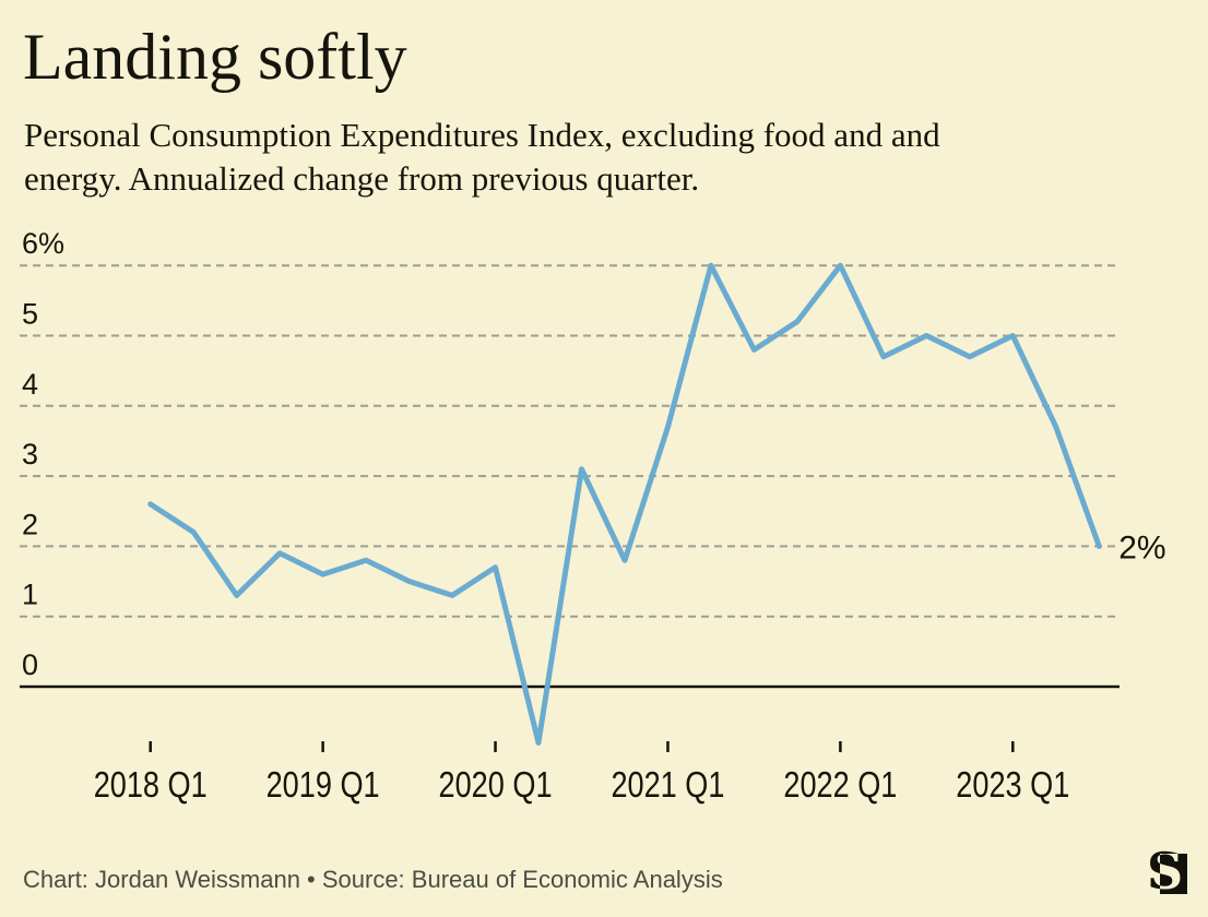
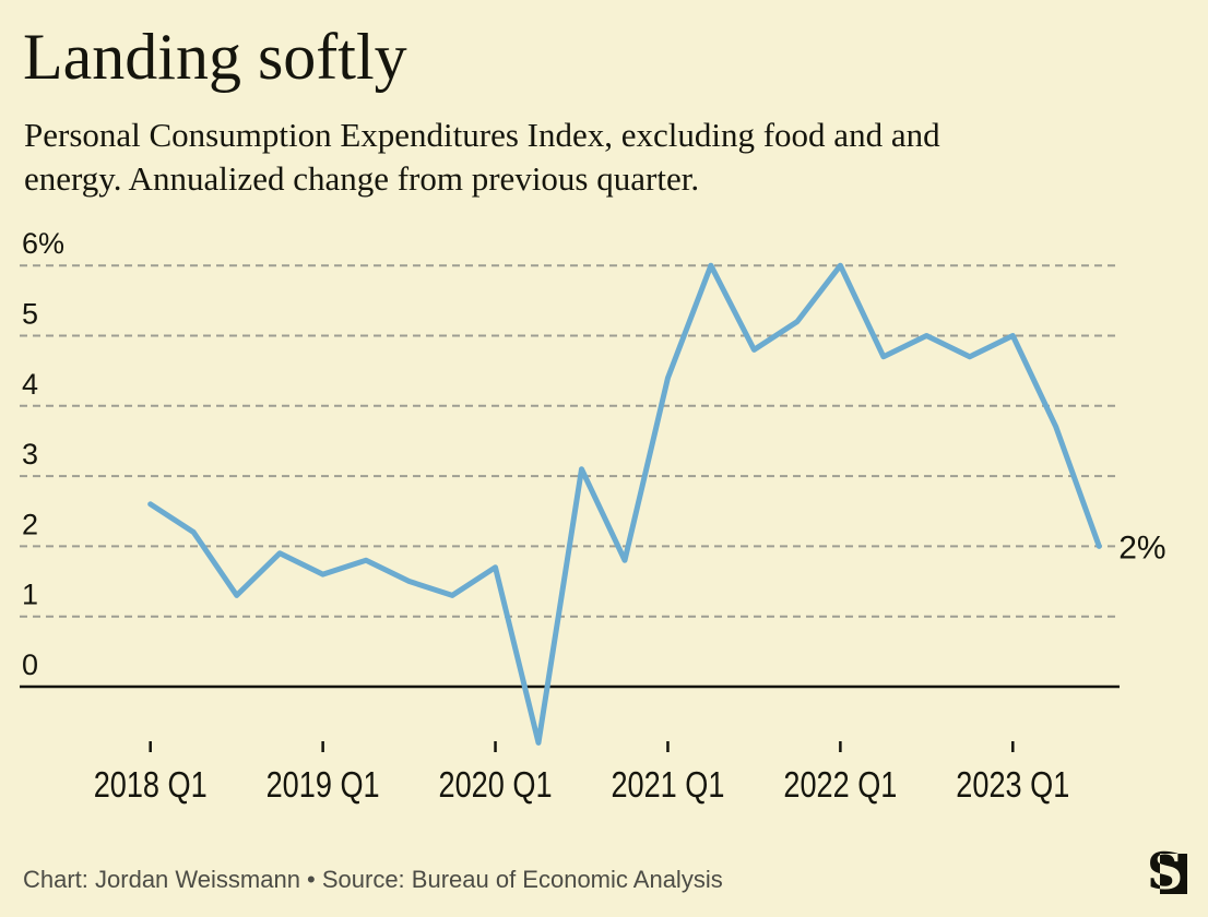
2021 Q1: 3.7% -> 4.4%
